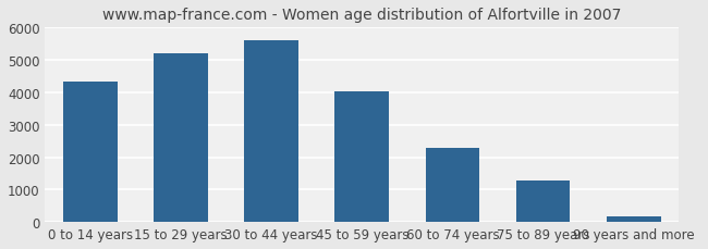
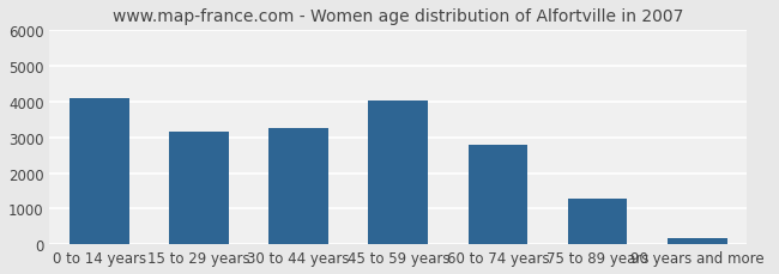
0 to 14 years: 4330 -> 4100
15 to 29 years: 5220 -> 3150
30 to 44 years: 5600 -> 3250
60 to 74 years: 2300 -> 2800
